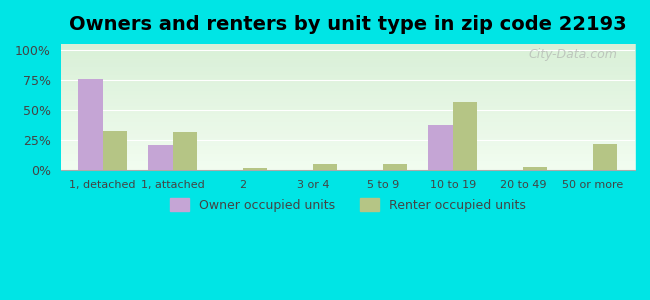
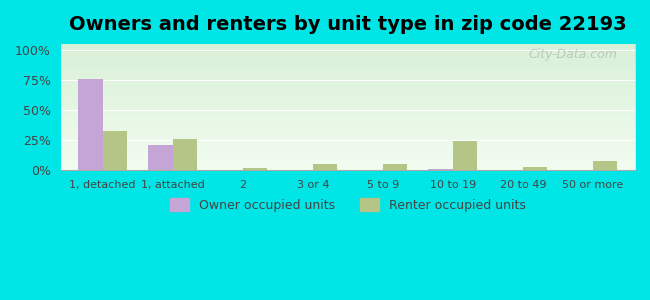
Renter occupied units/1, attached: 32% -> 26%
Owner occupied units/10 to 19: 38% -> 1%
Renter occupied units/10 to 19: 57% -> 24%
Renter occupied units/50 or more: 22% -> 8%
